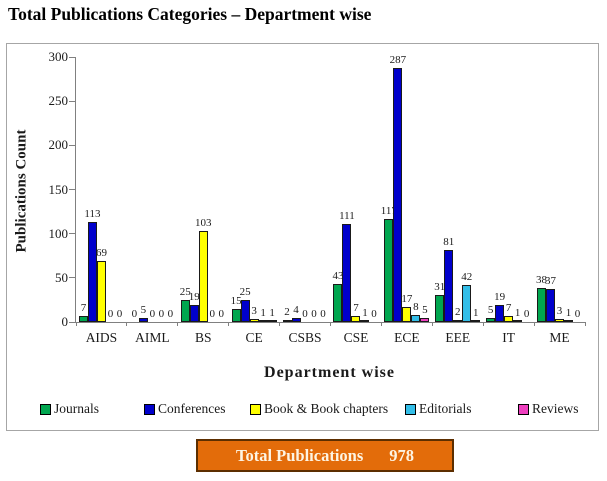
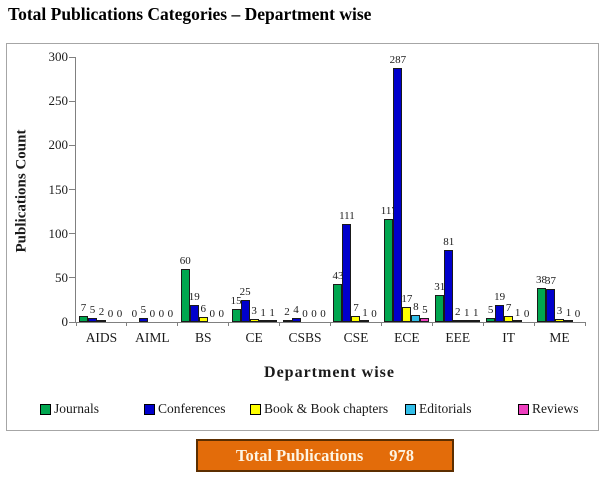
Conferences/AIDS: 113 -> 5
Book & Book chapters/AIDS: 69 -> 2
Journals/BS: 25 -> 60
Book & Book chapters/BS: 103 -> 6
Editorials/EEE: 42 -> 1
